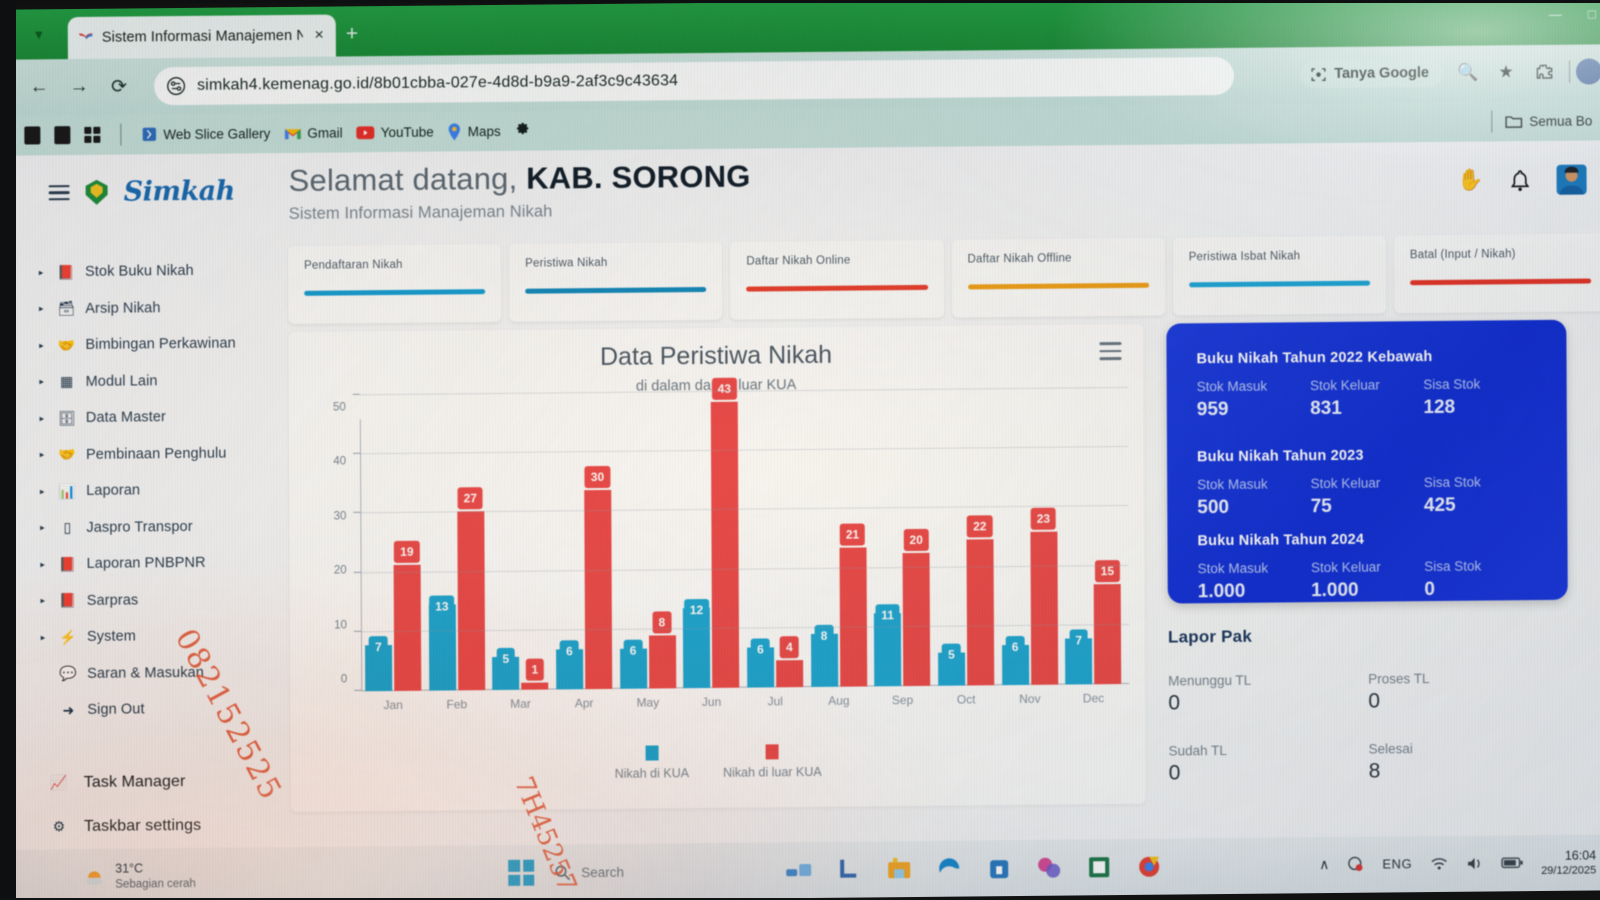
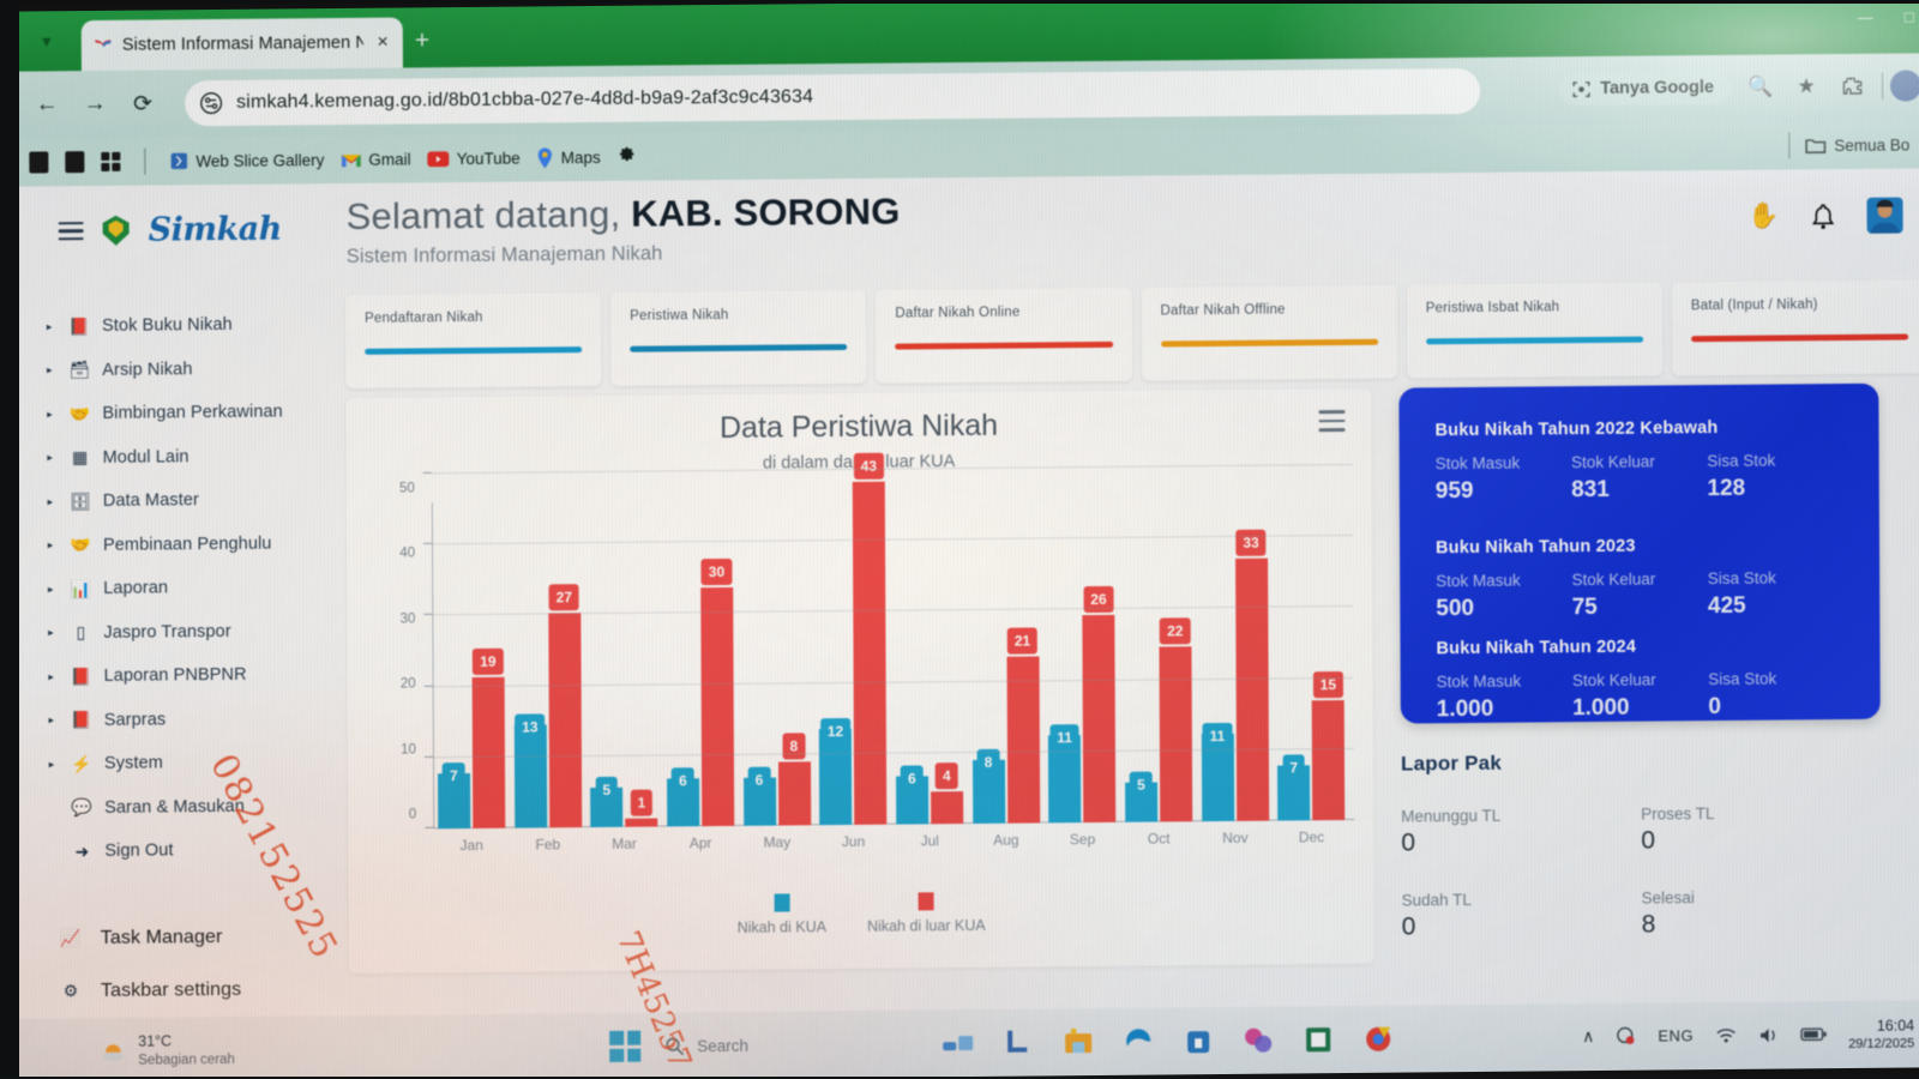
Nikah di luar KUA/Sep: 20 -> 26
Nikah di KUA/Nov: 6 -> 11
Nikah di luar KUA/Nov: 23 -> 33
